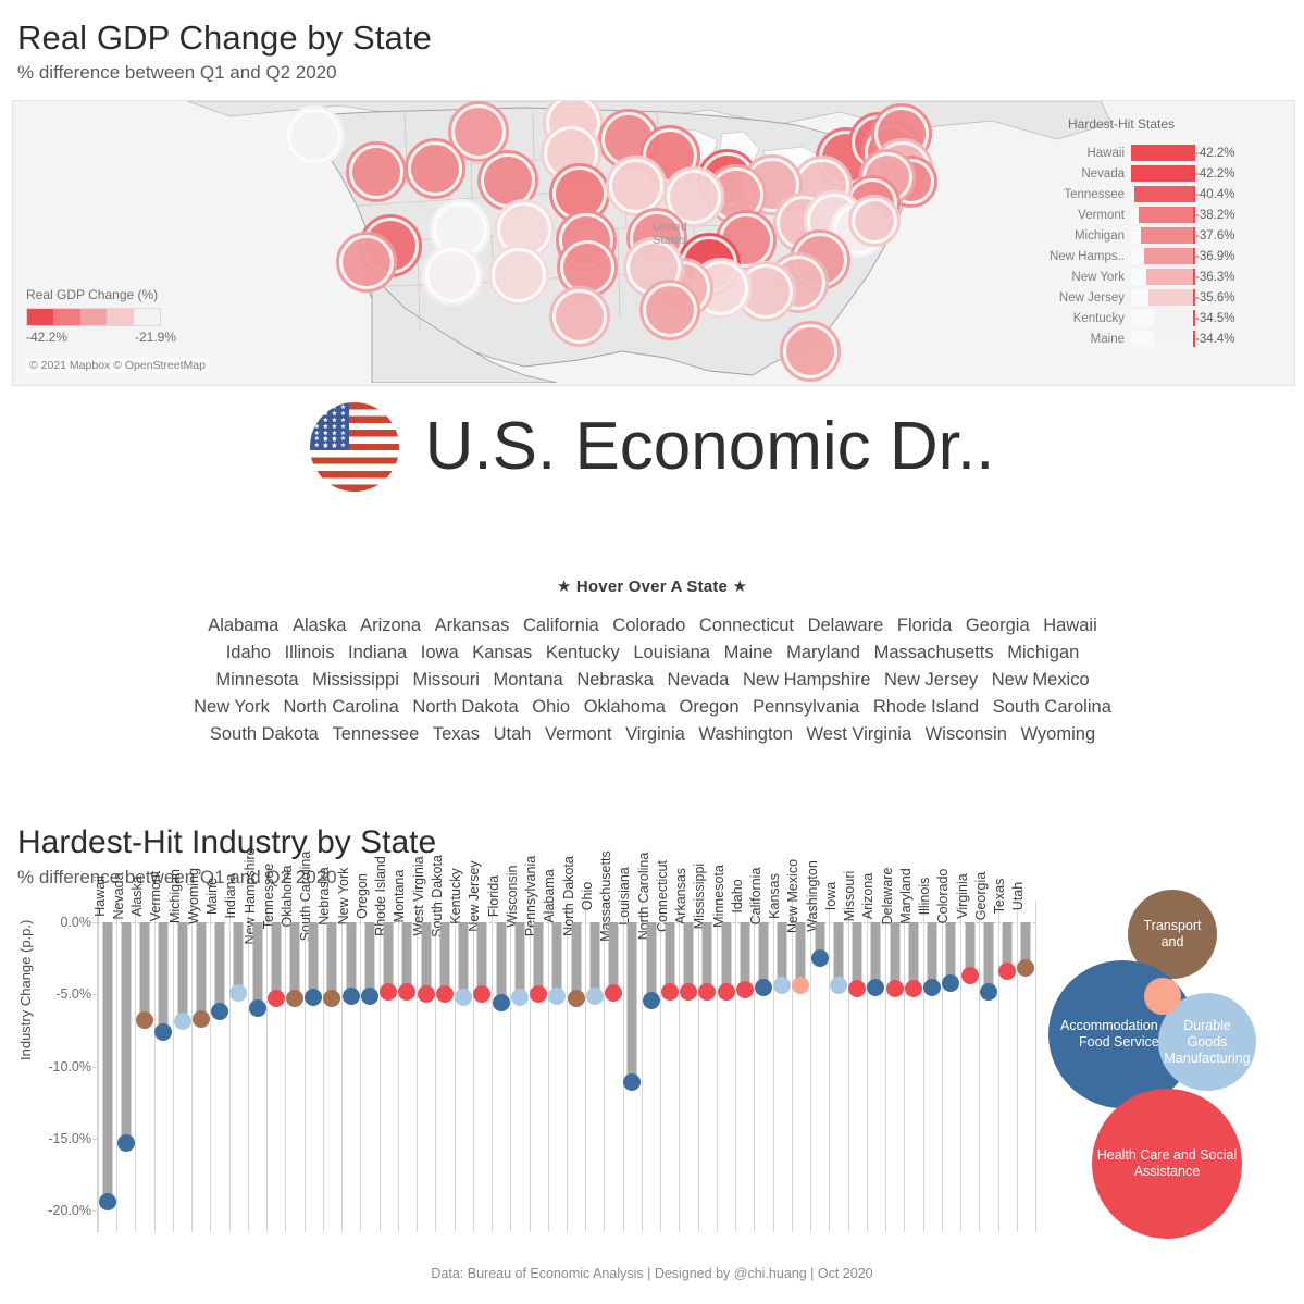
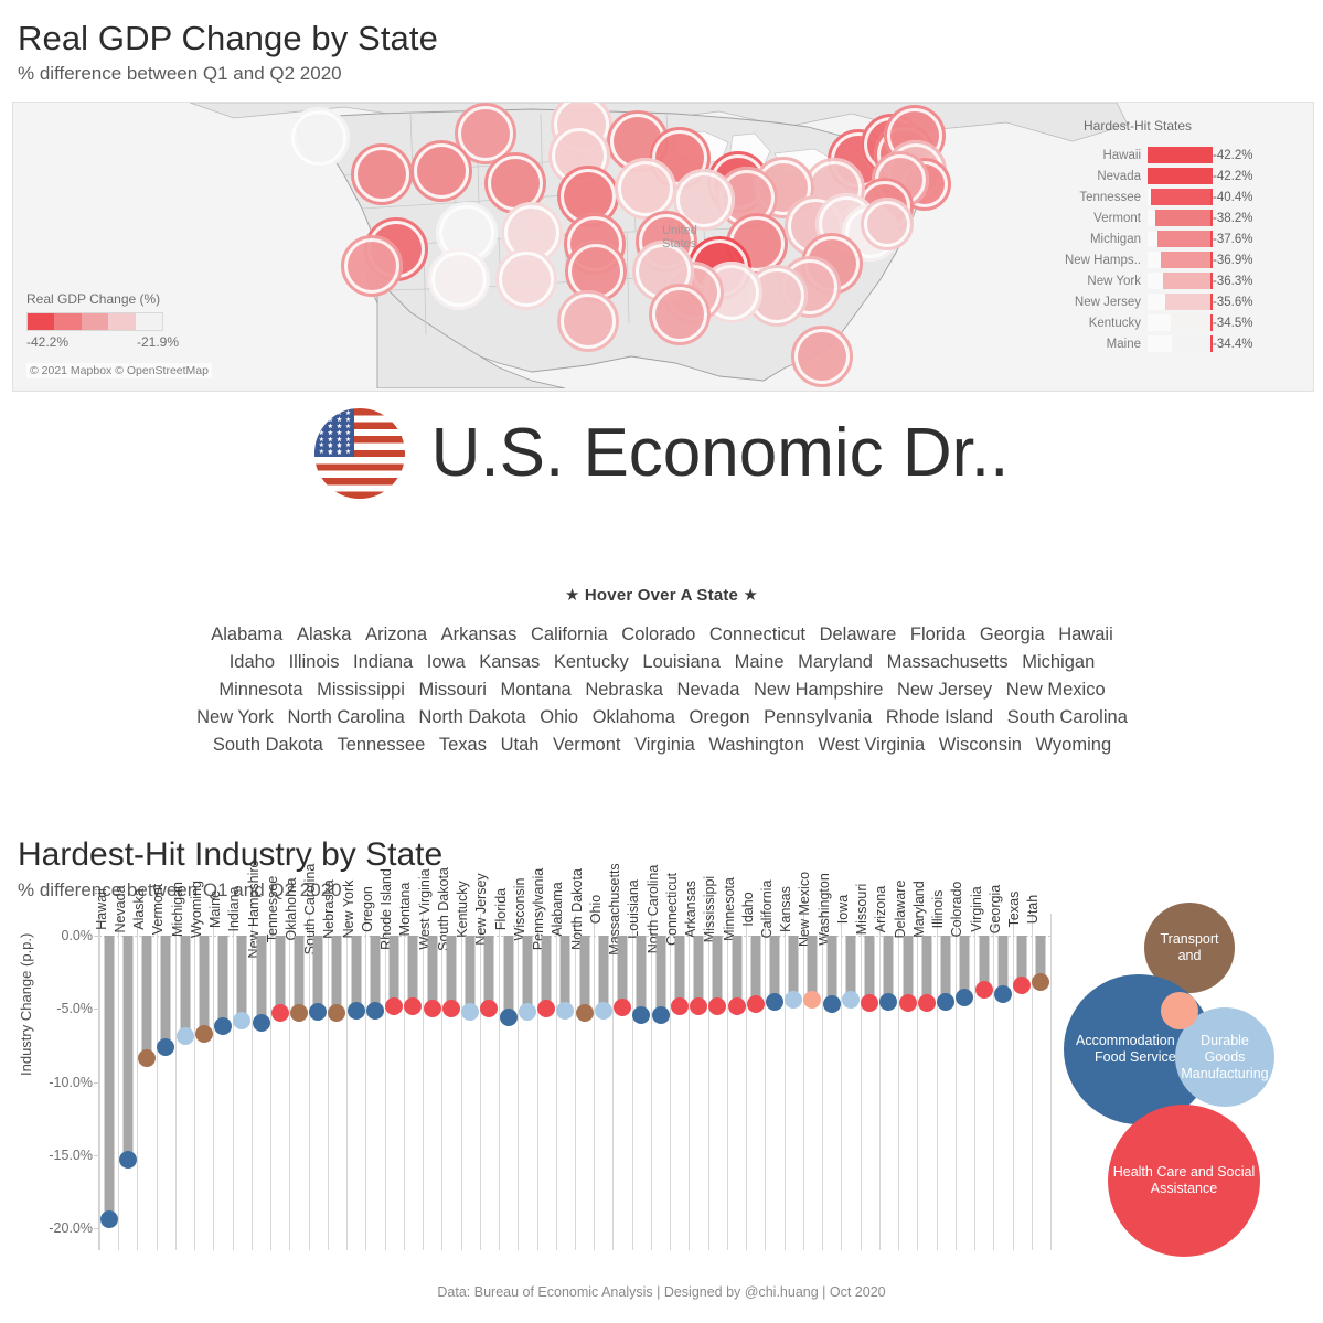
Alaska: -6.8% -> -8.4%
Indiana: -4.9% -> -5.8%
Louisiana: -11.1% -> -5.4%
Washington: -2.5% -> -4.7%
Georgia: -4.8% -> -4.0%
